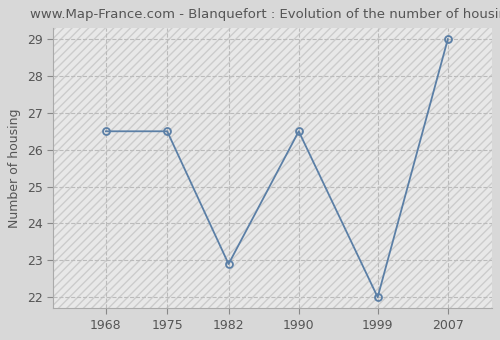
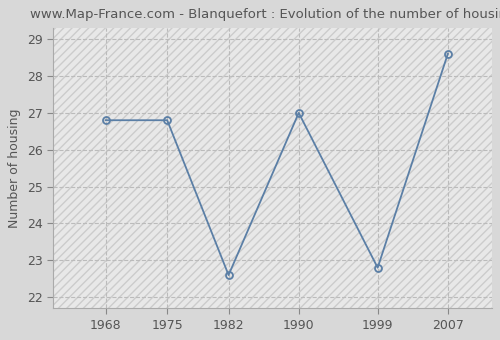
1968: 26.5 -> 26.8
1975: 26.5 -> 26.8
1982: 22.9 -> 22.6
1990: 26.5 -> 27.0
1999: 22.0 -> 22.8
2007: 29.0 -> 28.6
